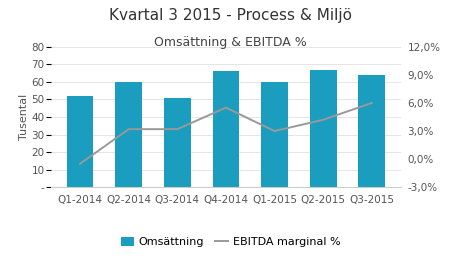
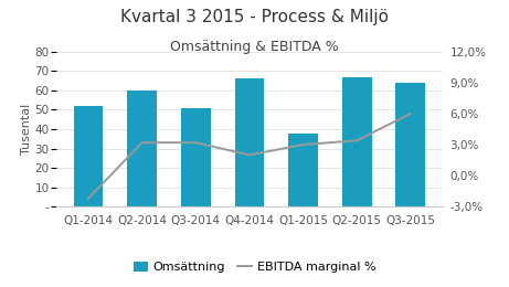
EBITDA marginal %/Q1-2014: -0,5% -> -2,2%
EBITDA marginal %/Q4-2014: 5,5% -> 2,0%
Omsättning/Q1-2015: 60 -> 38
EBITDA marginal %/Q2-2015: 4,2% -> 3,4%
